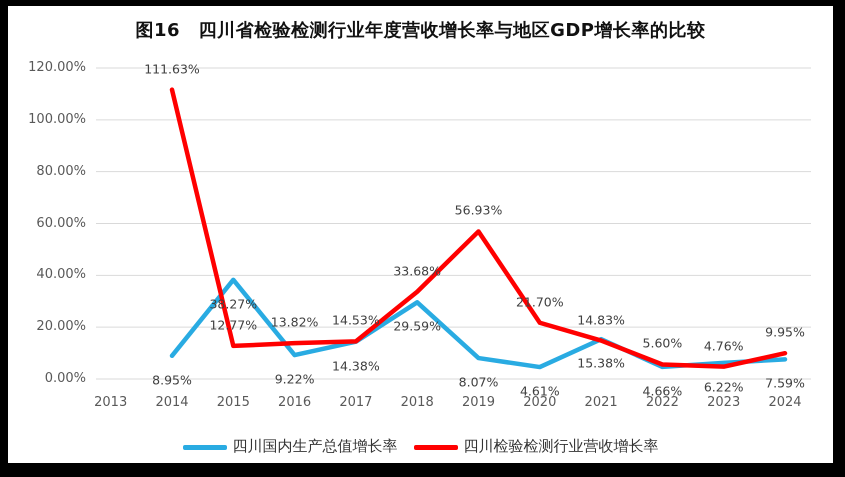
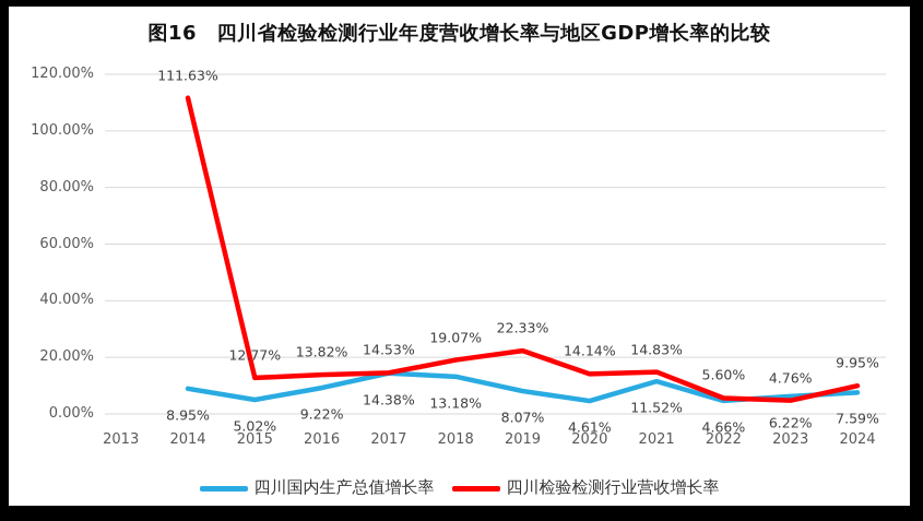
四川国内生产总值增长率/2015: 38.27% -> 5.02%
四川国内生产总值增长率/2018: 29.59% -> 13.18%
四川检验检测行业营收增长率/2018: 33.68% -> 19.07%
四川检验检测行业营收增长率/2019: 56.93% -> 22.33%
四川检验检测行业营收增长率/2020: 21.70% -> 14.14%
四川国内生产总值增长率/2021: 15.38% -> 11.52%
